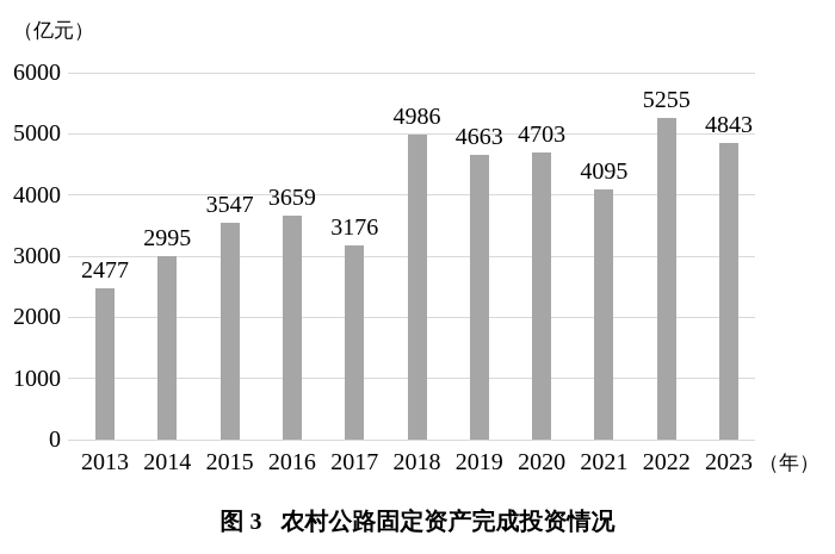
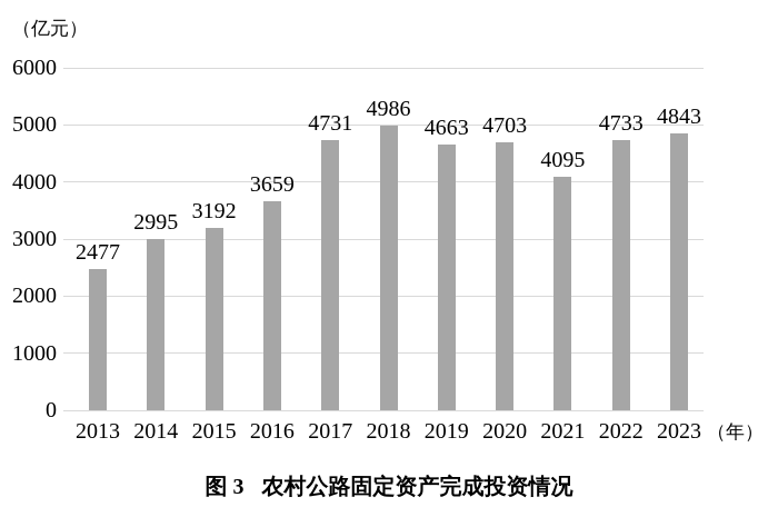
2015: 3547 -> 3192
2017: 3176 -> 4731
2022: 5255 -> 4733
